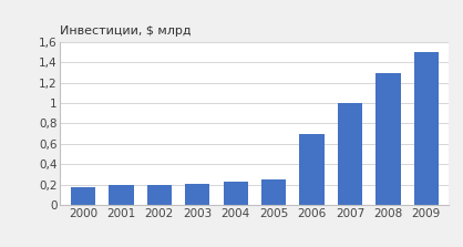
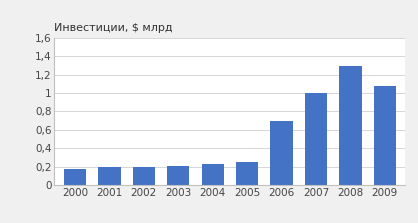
2009: 1,50 -> 1,08
